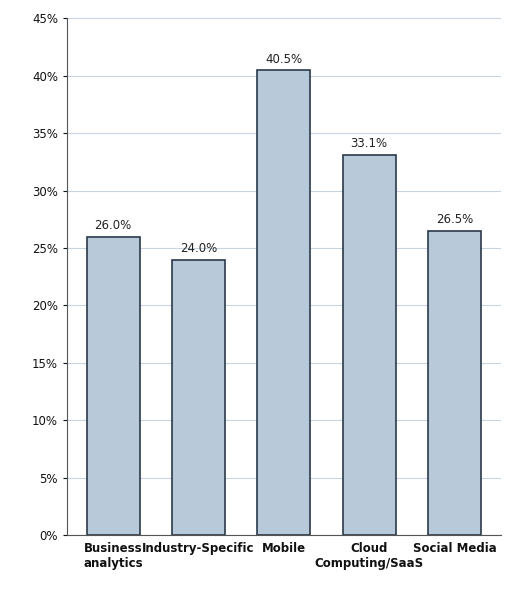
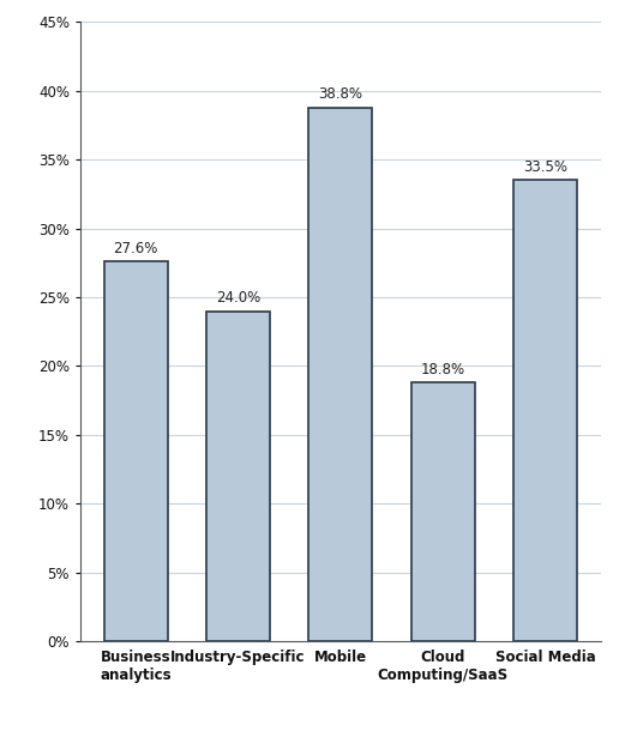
Business analytics: 26.0% -> 27.6%
Mobile: 40.5% -> 38.8%
Cloud Computing/SaaS: 33.1% -> 18.8%
Social Media: 26.5% -> 33.5%
